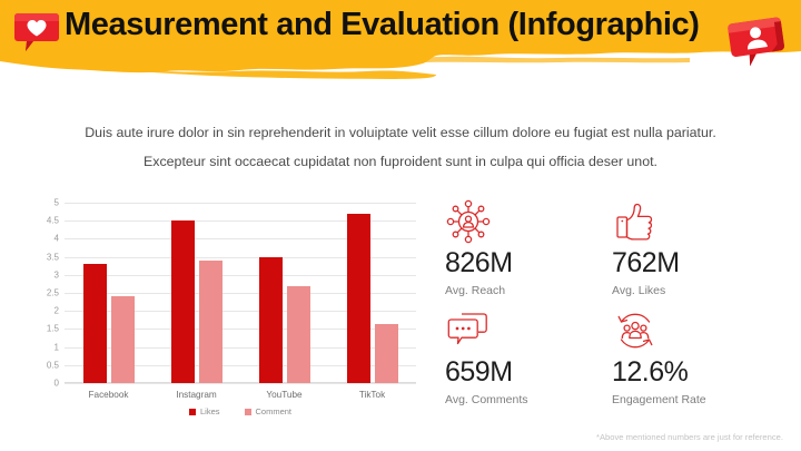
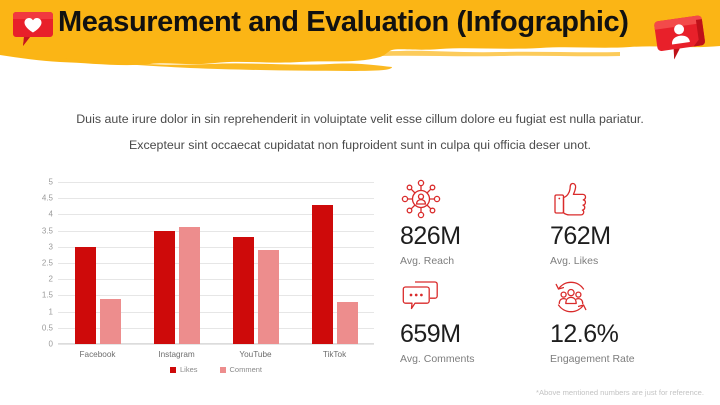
Likes/Facebook: 3.3 -> 3.0
Comment/Facebook: 2.4 -> 1.4
Likes/Instagram: 4.5 -> 3.5
Comment/Instagram: 3.4 -> 3.6
Likes/YouTube: 3.5 -> 3.3
Comment/YouTube: 2.7 -> 2.9
Likes/TikTok: 4.7 -> 4.3
Comment/TikTok: 1.6 -> 1.3
